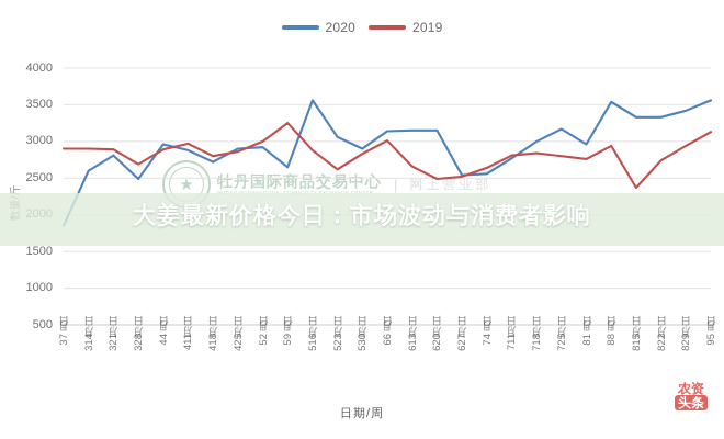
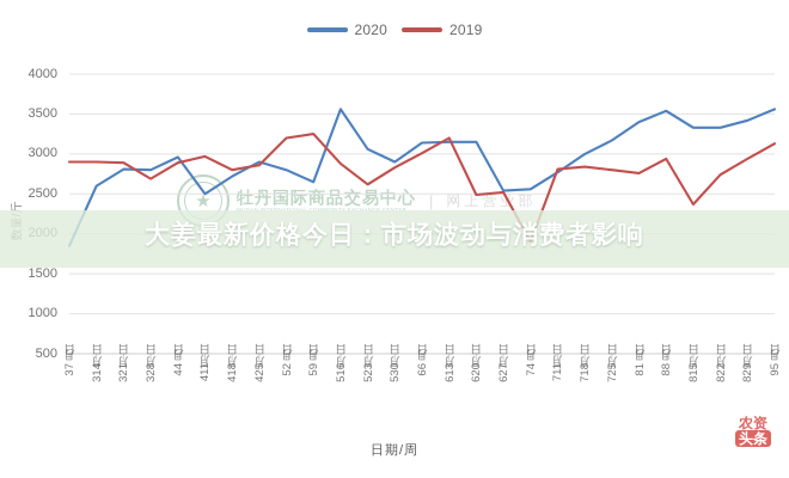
2020/3月28日: 2500 -> 2800
2020/4月11日: 2900 -> 2500
2020/5月2日: 2900 -> 2800
2019/5月2日: 3000 -> 3200
2019/6月13日: 2700 -> 3200
2019/7月4日: 2600 -> 1900
2020/8月1日: 3000 -> 3400
